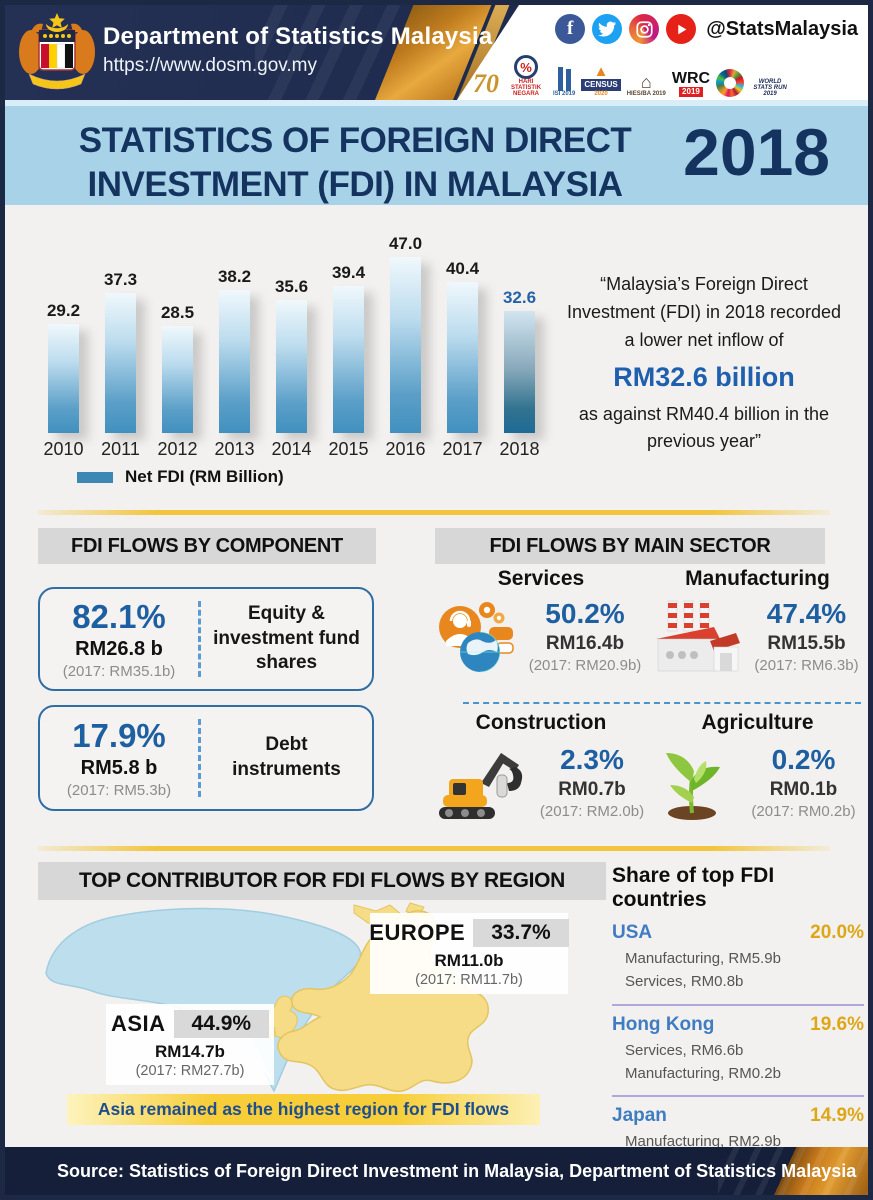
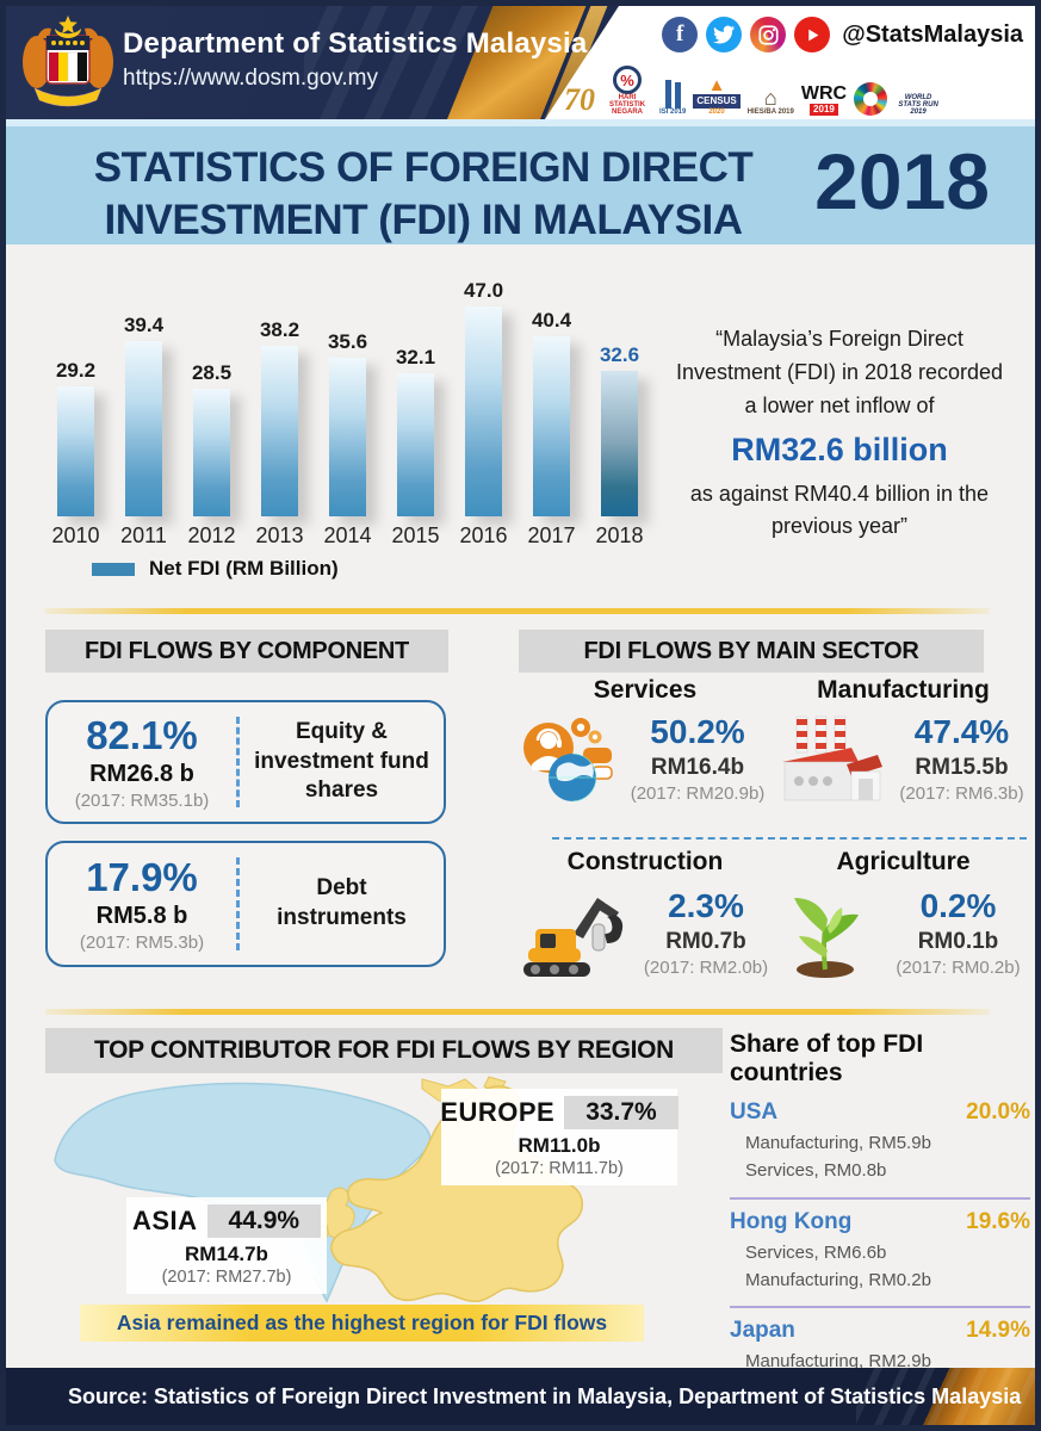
2011: 37.3 -> 39.4
2015: 39.4 -> 32.1
